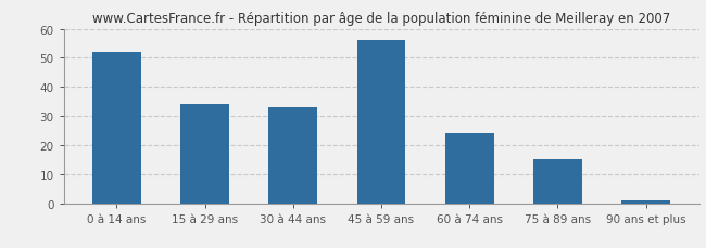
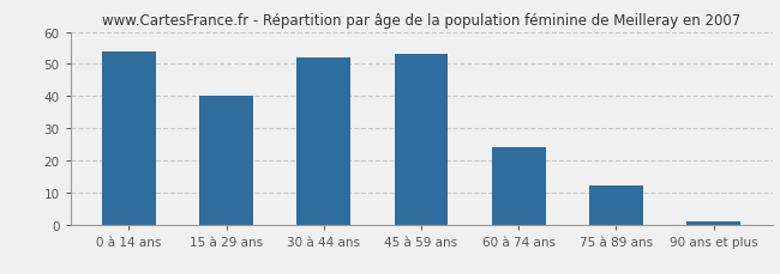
0 à 14 ans: 52 -> 54
15 à 29 ans: 34 -> 40
30 à 44 ans: 33 -> 52
45 à 59 ans: 56 -> 53
75 à 89 ans: 15 -> 12
